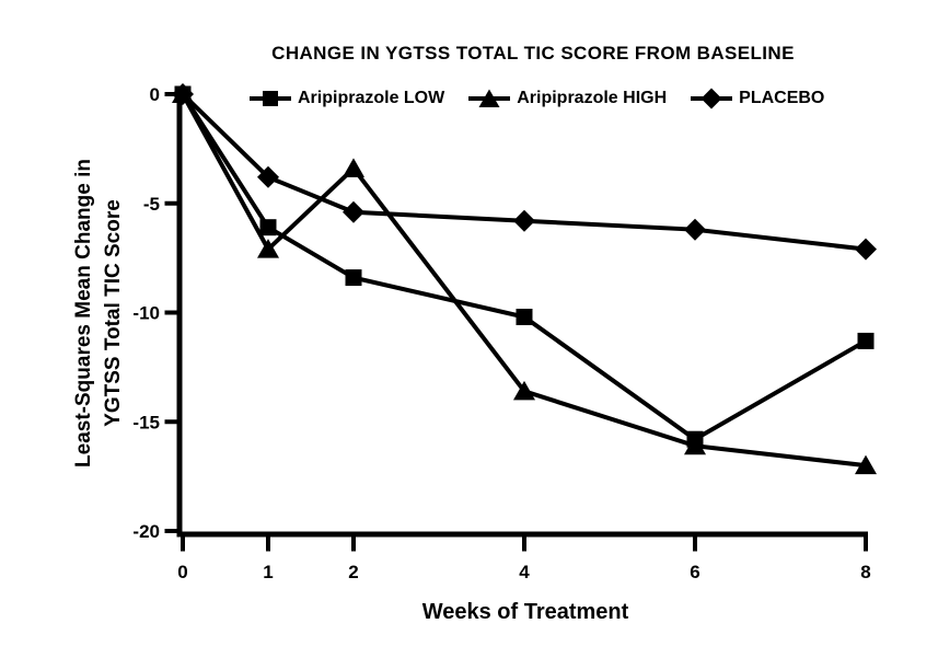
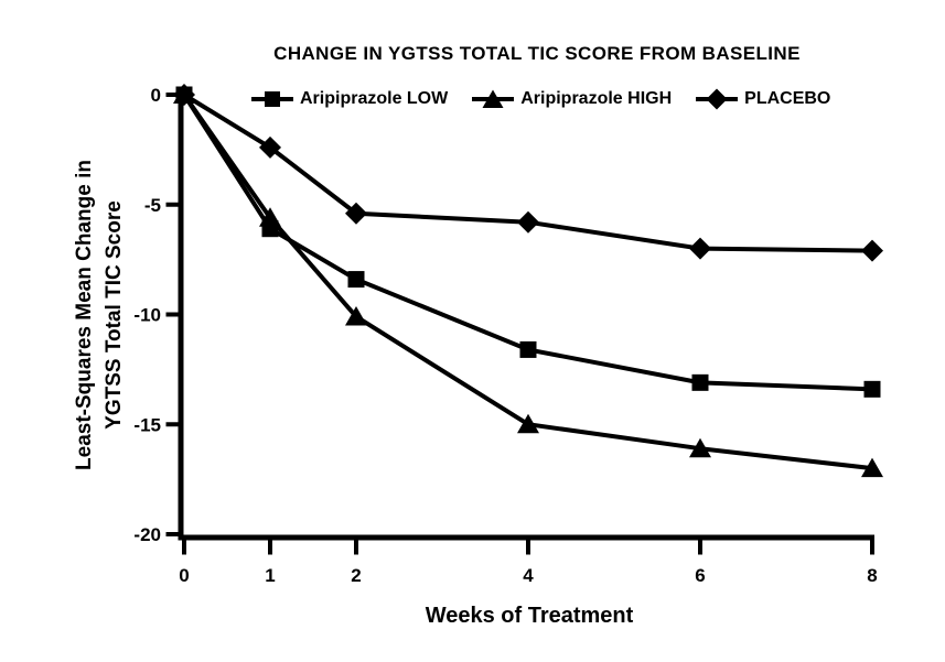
Aripiprazole HIGH/1: -7.1 -> -5.6
PLACEBO/1: -3.8 -> -2.4
Aripiprazole HIGH/2: -3.4 -> -10.1
Aripiprazole LOW/4: -10.2 -> -11.6
Aripiprazole HIGH/4: -13.6 -> -15.0
Aripiprazole LOW/6: -15.8 -> -13.1
PLACEBO/6: -6.2 -> -7.0
Aripiprazole LOW/8: -11.3 -> -13.4
